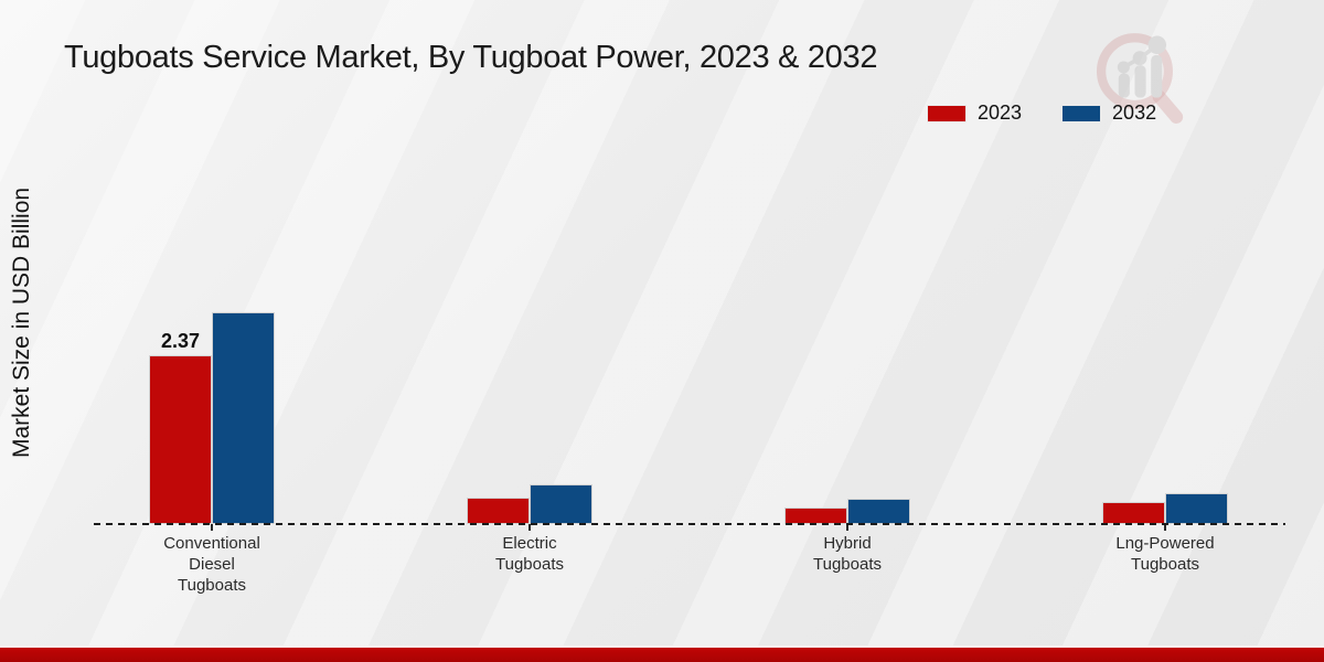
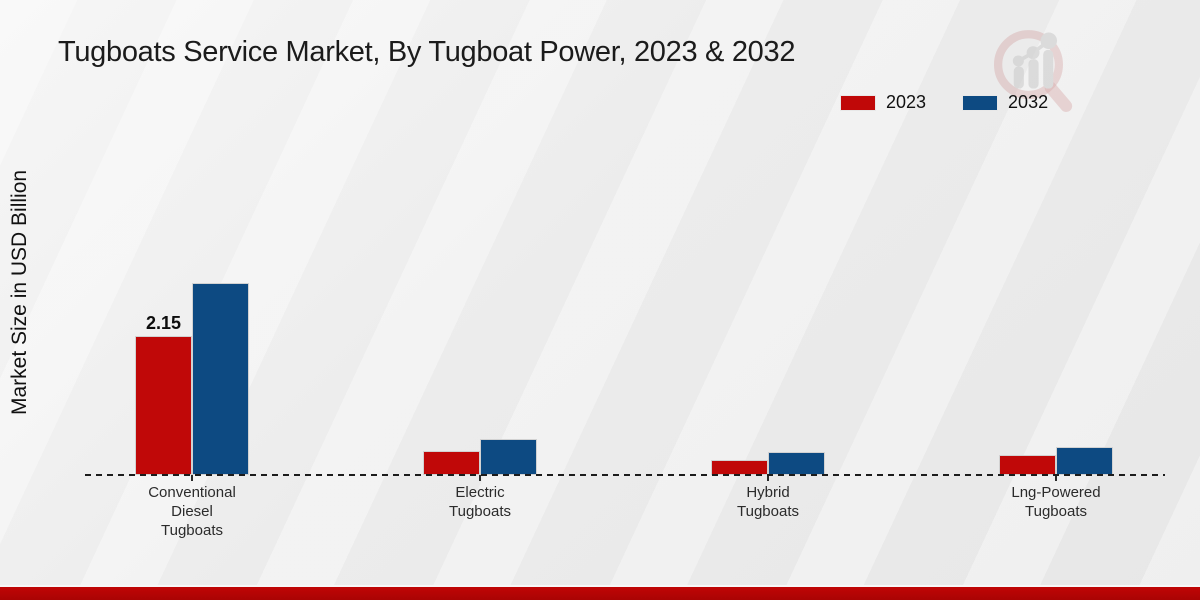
2023/Conventional Diesel Tugboats: 2.37 -> 2.15
